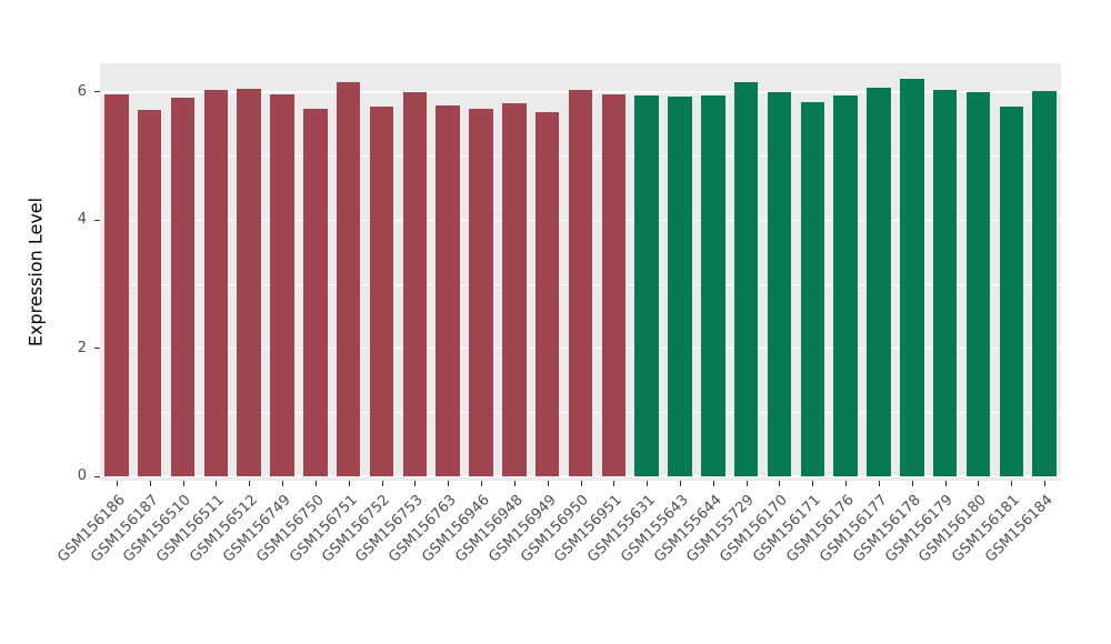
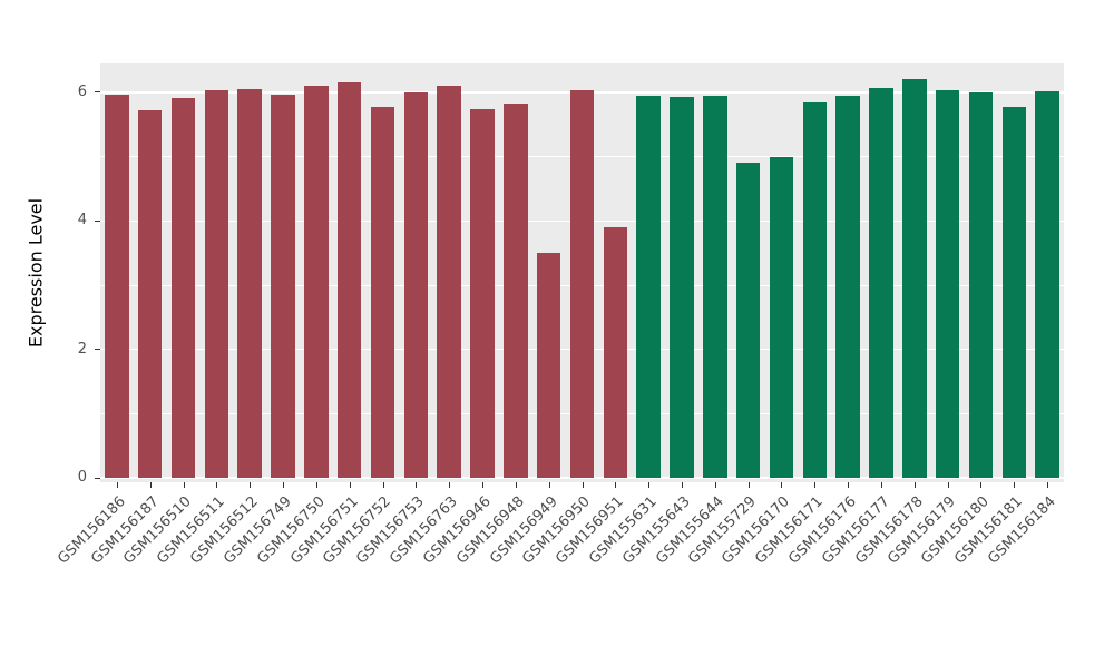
GSM156750: 5.7 -> 6.1
GSM156763: 5.8 -> 6.1
GSM156949: 5.7 -> 3.5
GSM156951: 6.0 -> 3.9
GSM155729: 6.2 -> 4.9
GSM156170: 6.0 -> 5.0
